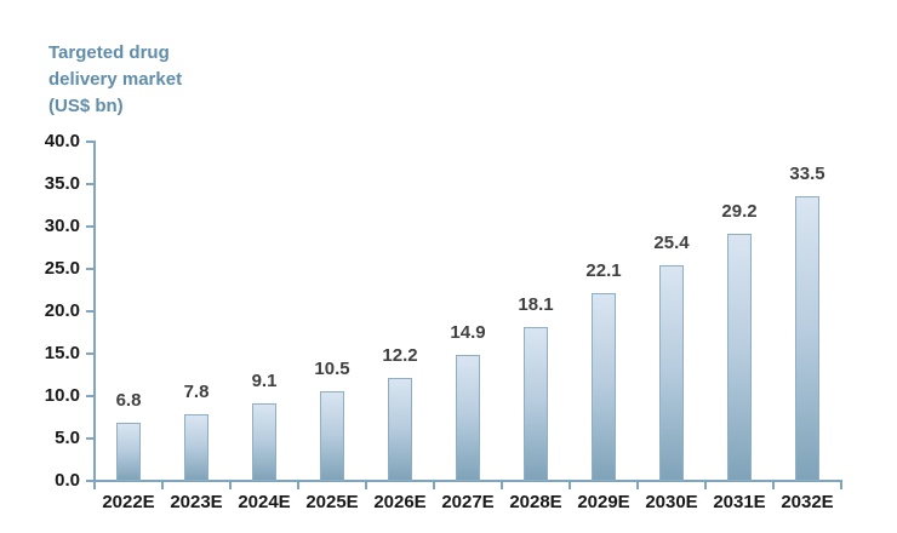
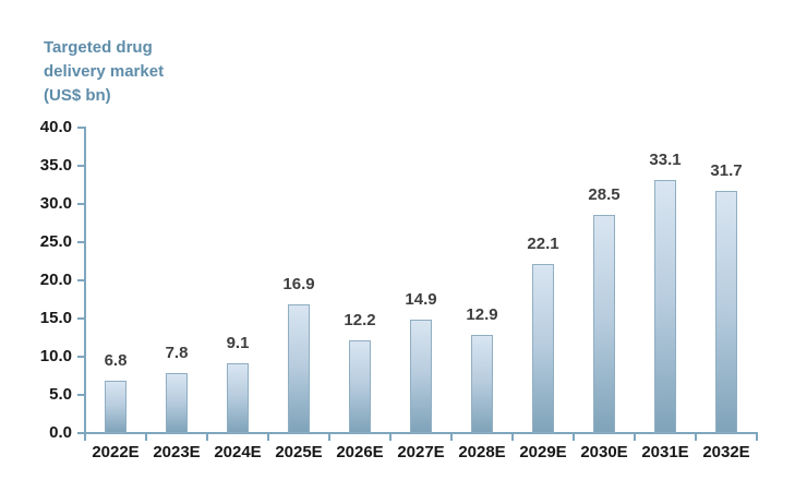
2025E: 10.5 -> 16.9
2028E: 18.1 -> 12.9
2030E: 25.4 -> 28.5
2031E: 29.2 -> 33.1
2032E: 33.5 -> 31.7
